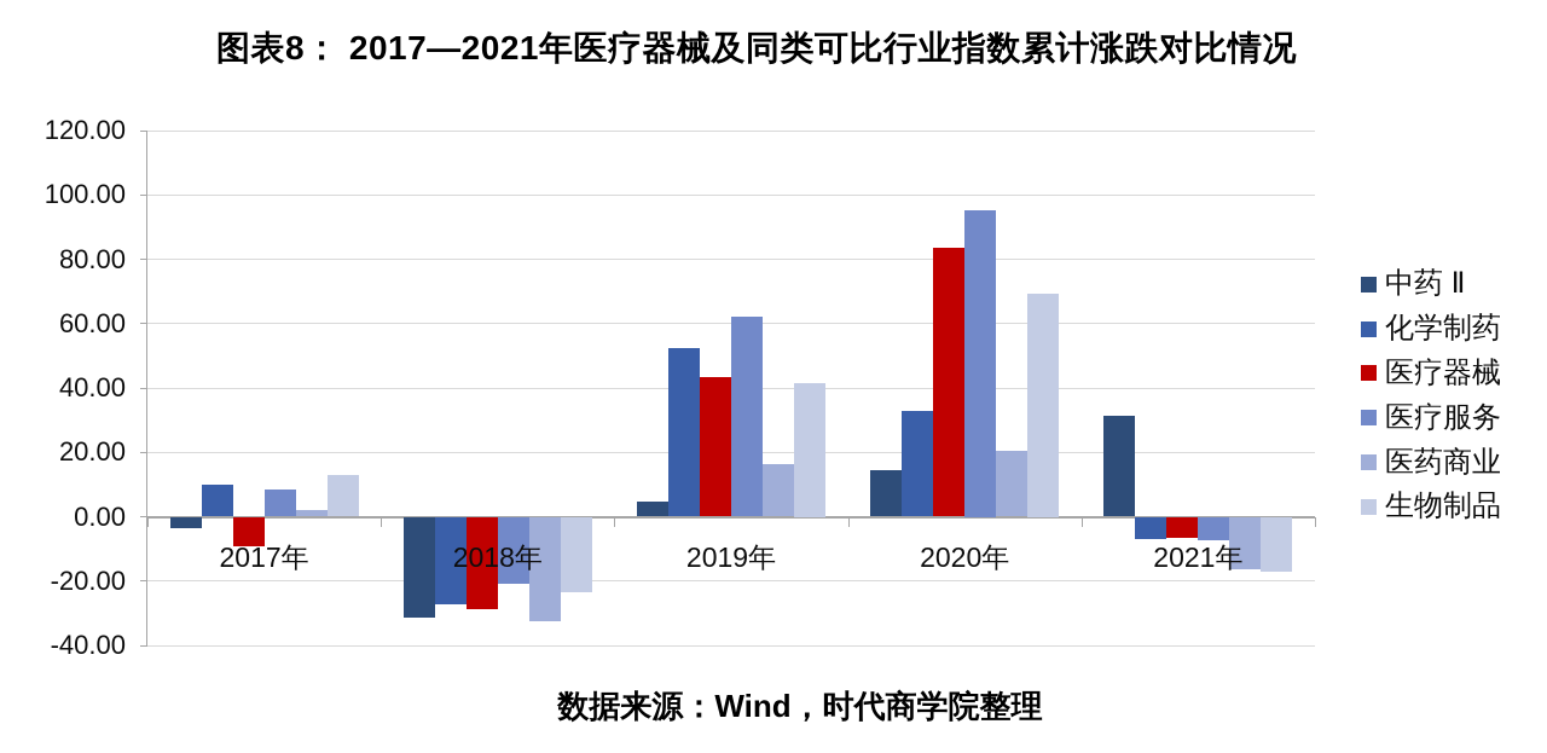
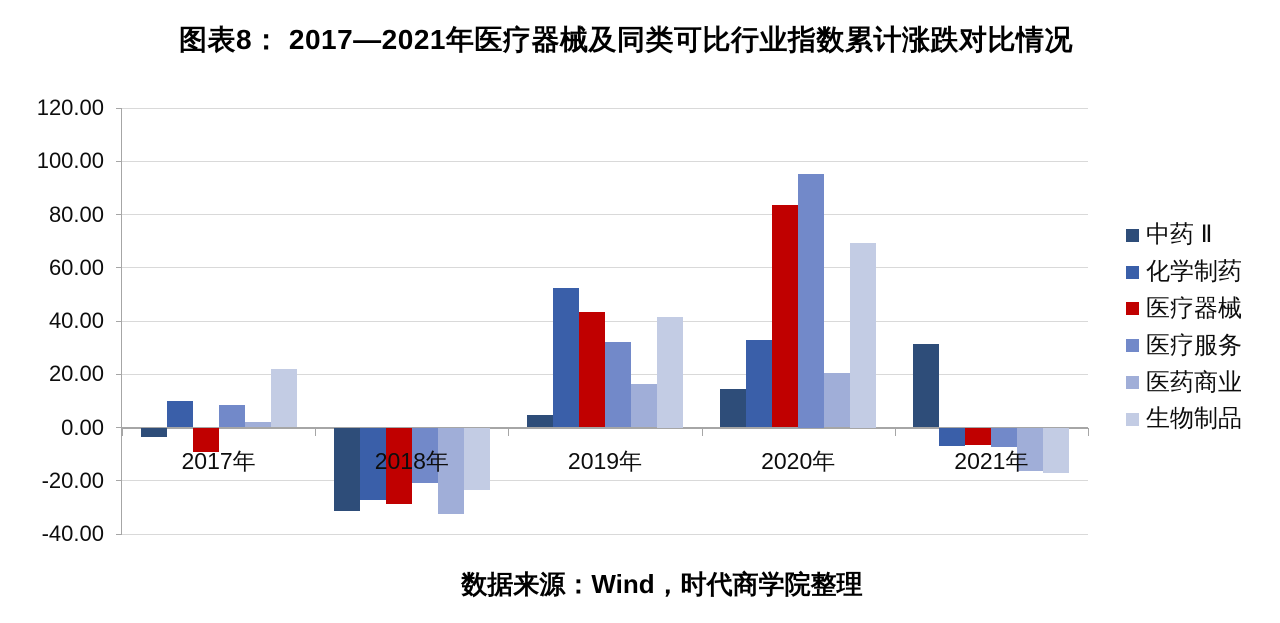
生物制品/2017年: 13 -> 22
医疗服务/2019年: 62 -> 32
